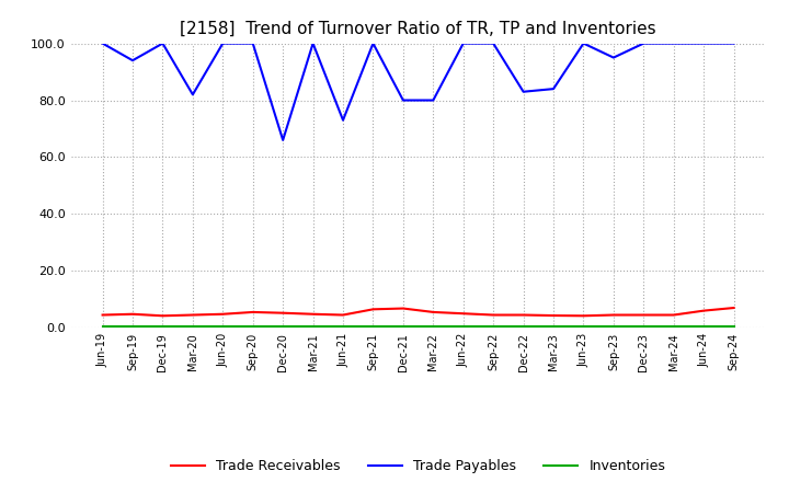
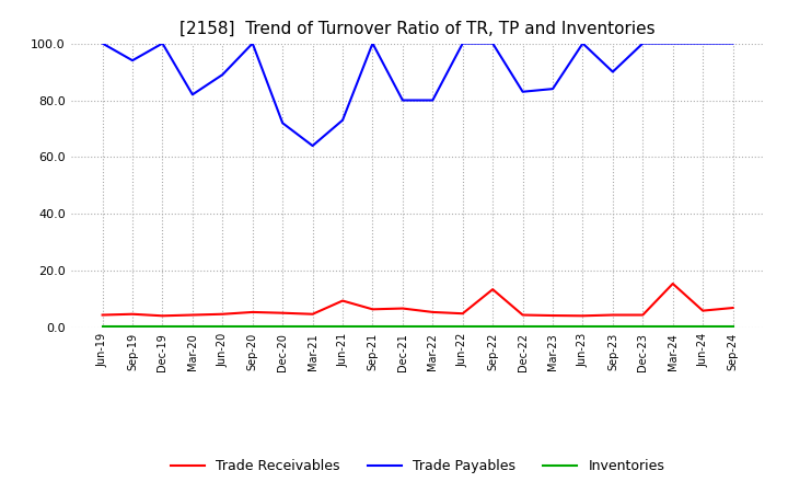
Trade Payables/Jun-20: 100 -> 89
Trade Payables/Dec-20: 66 -> 72
Trade Payables/Mar-21: 100 -> 64
Trade Receivables/Jun-21: 4.5 -> 9.5
Trade Receivables/Sep-22: 4.5 -> 13.5
Trade Payables/Sep-23: 95 -> 90
Trade Receivables/Mar-24: 4.5 -> 15.5
